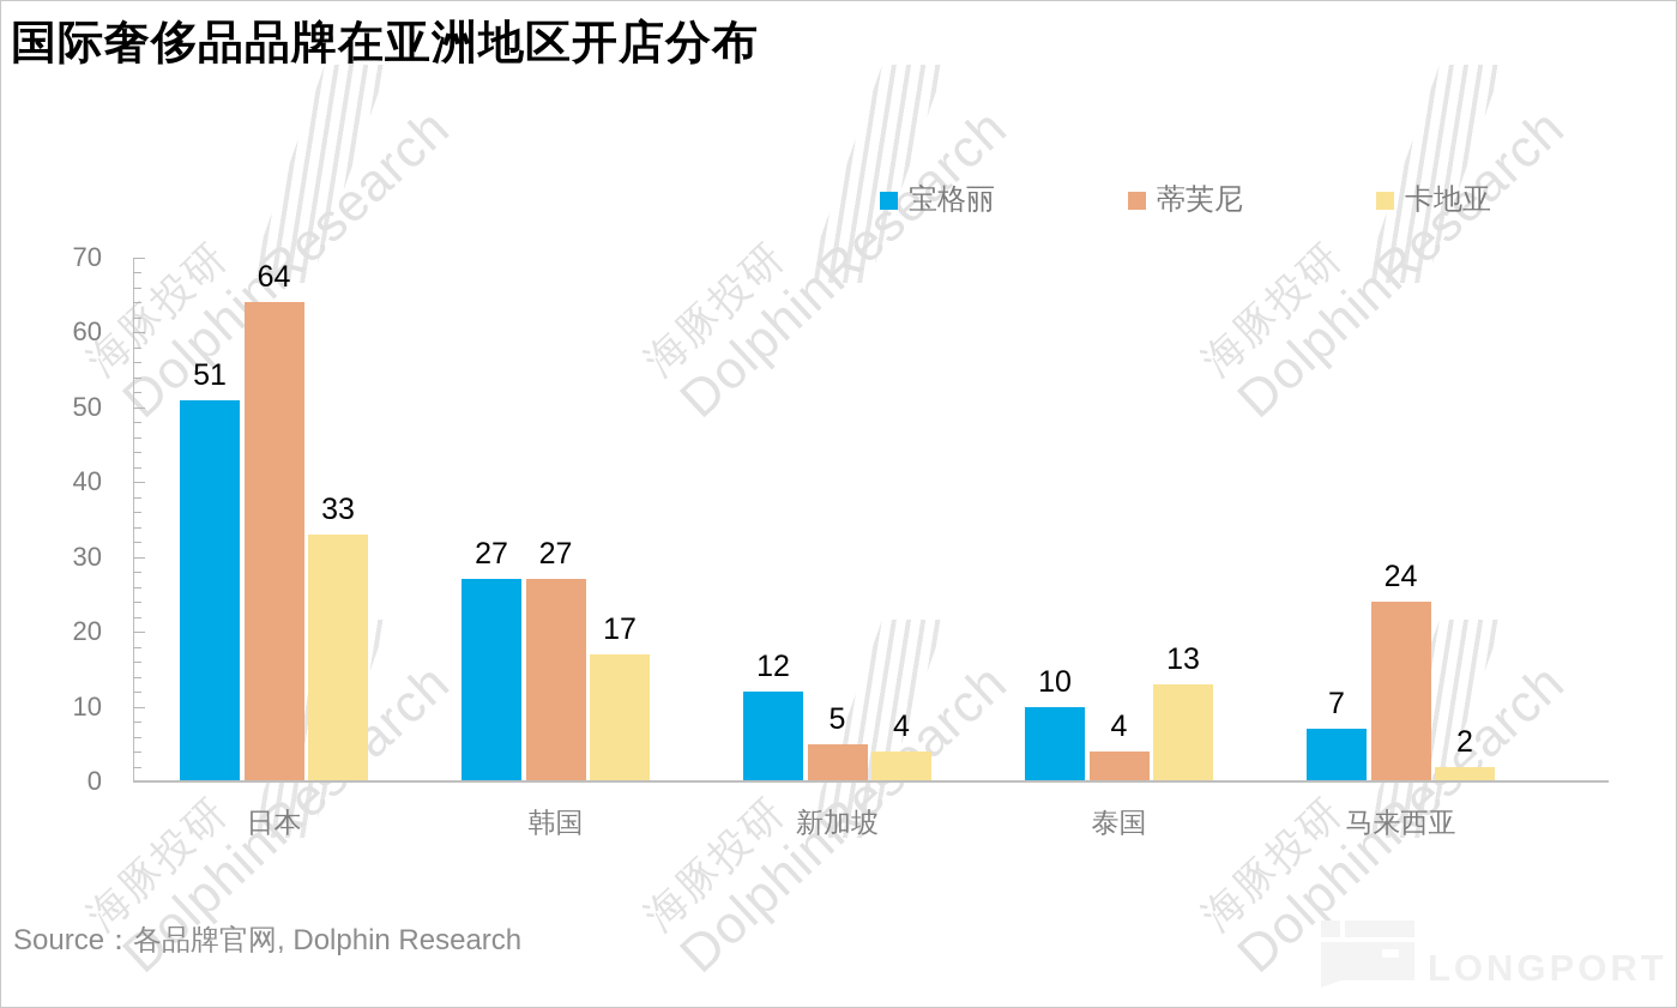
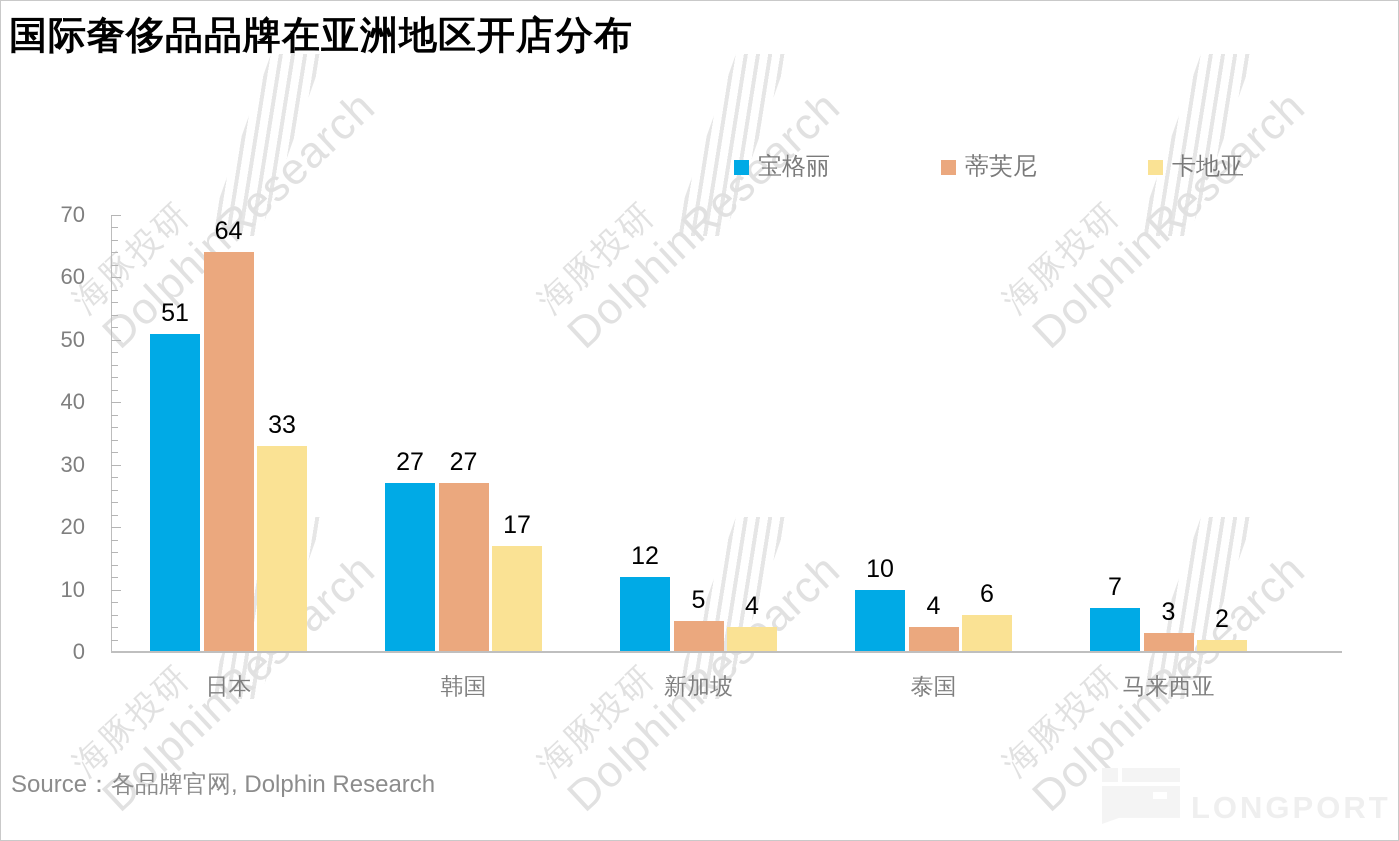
卡地亚/泰国: 13 -> 6
蒂芙尼/马来西亚: 24 -> 3
